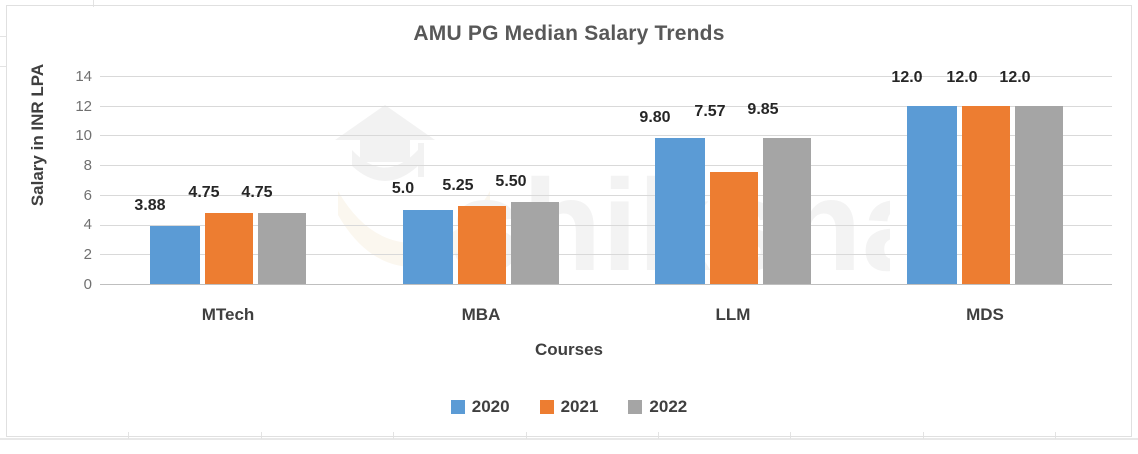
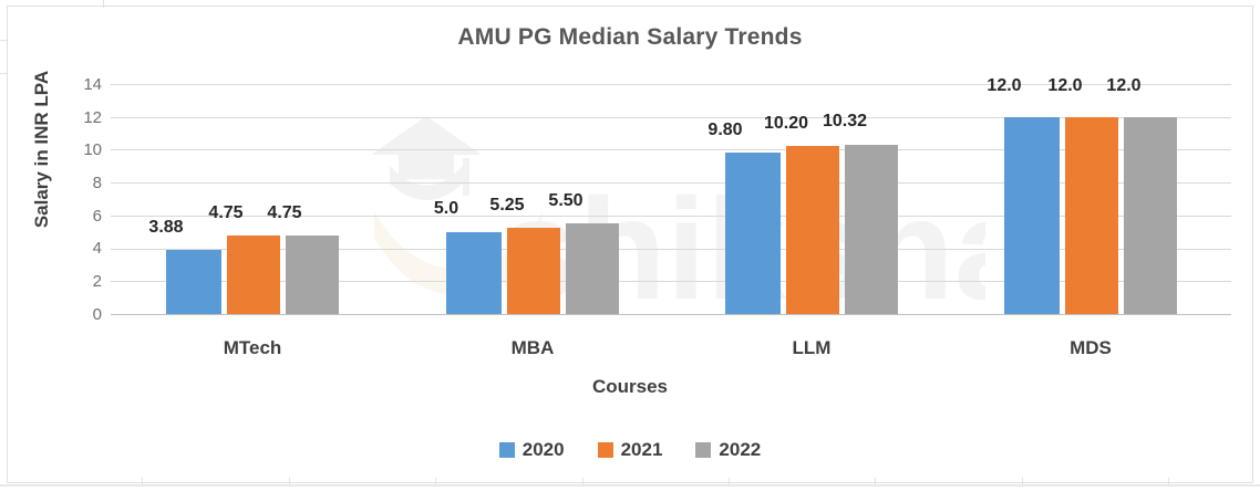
2021/LLM: 7.57 -> 10.20
2022/LLM: 9.85 -> 10.32
